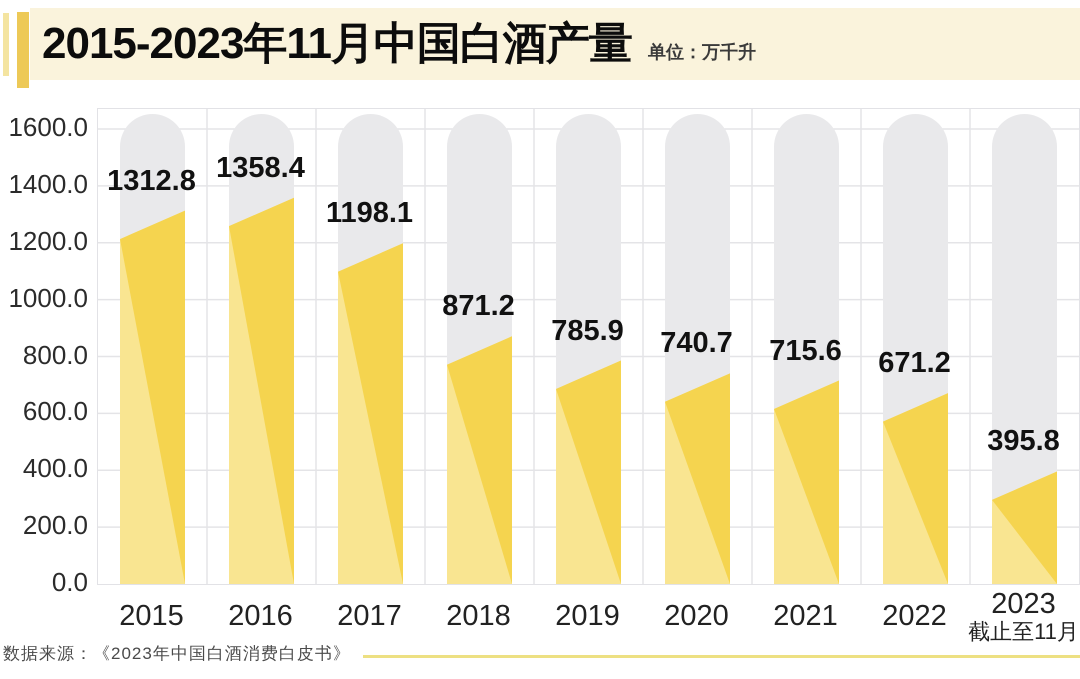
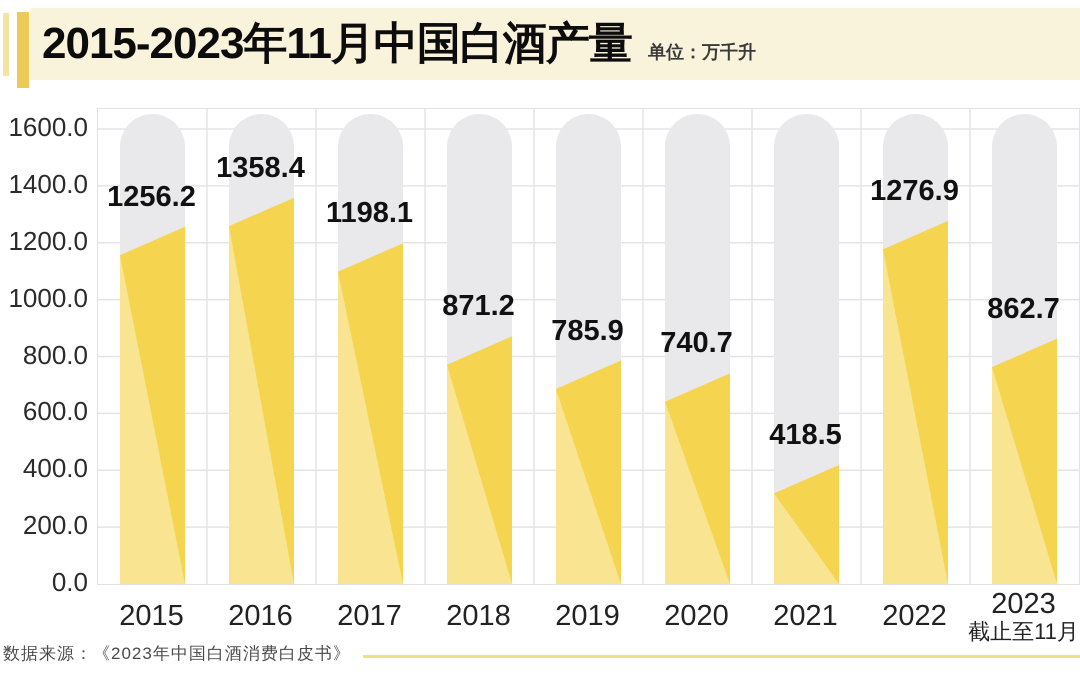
2015: 1312.8 -> 1256.2
2021: 715.6 -> 418.5
2022: 671.2 -> 1276.9
2023: 395.8 -> 862.7
